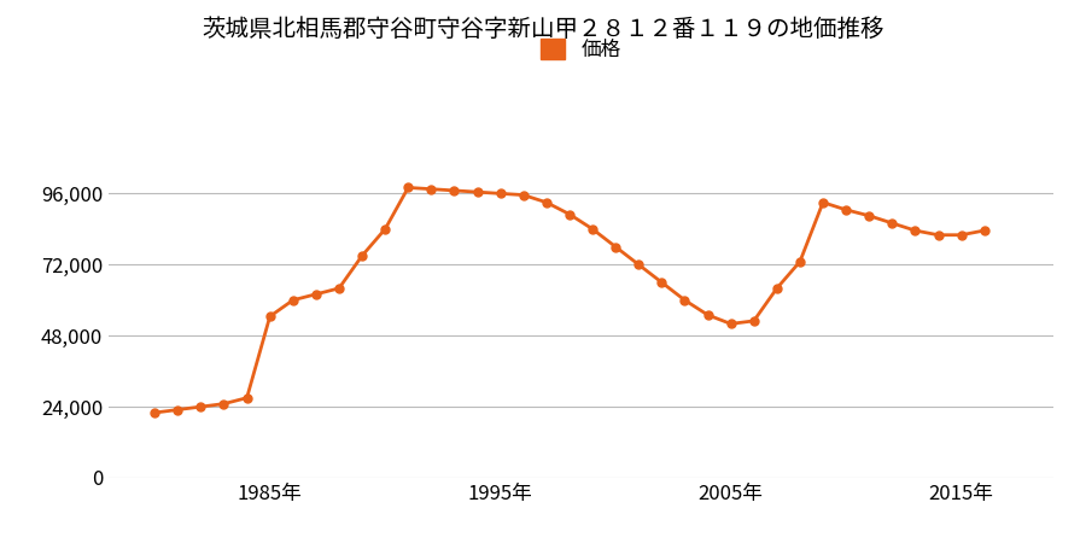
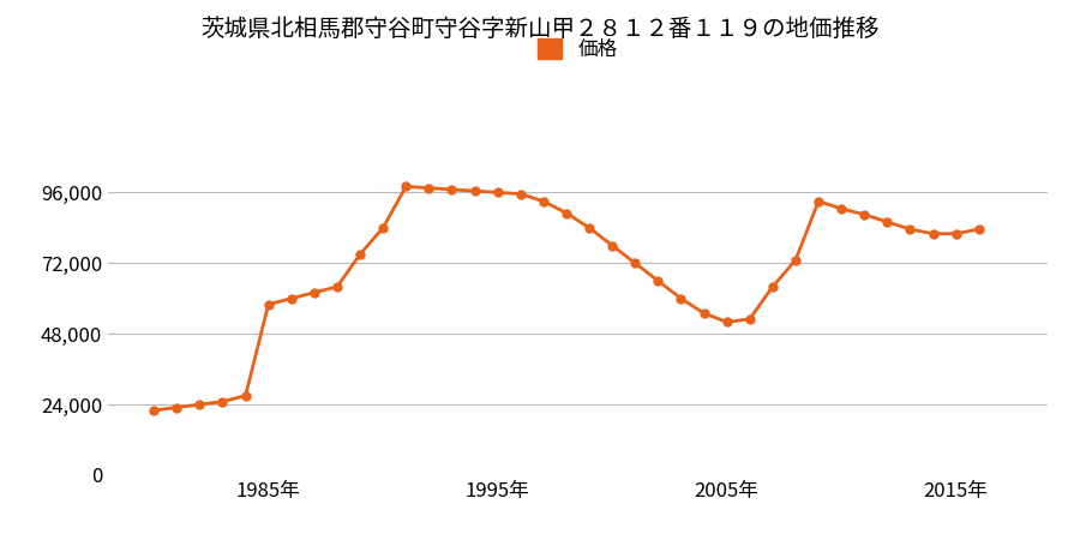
1985年: 54,500 -> 58,000
